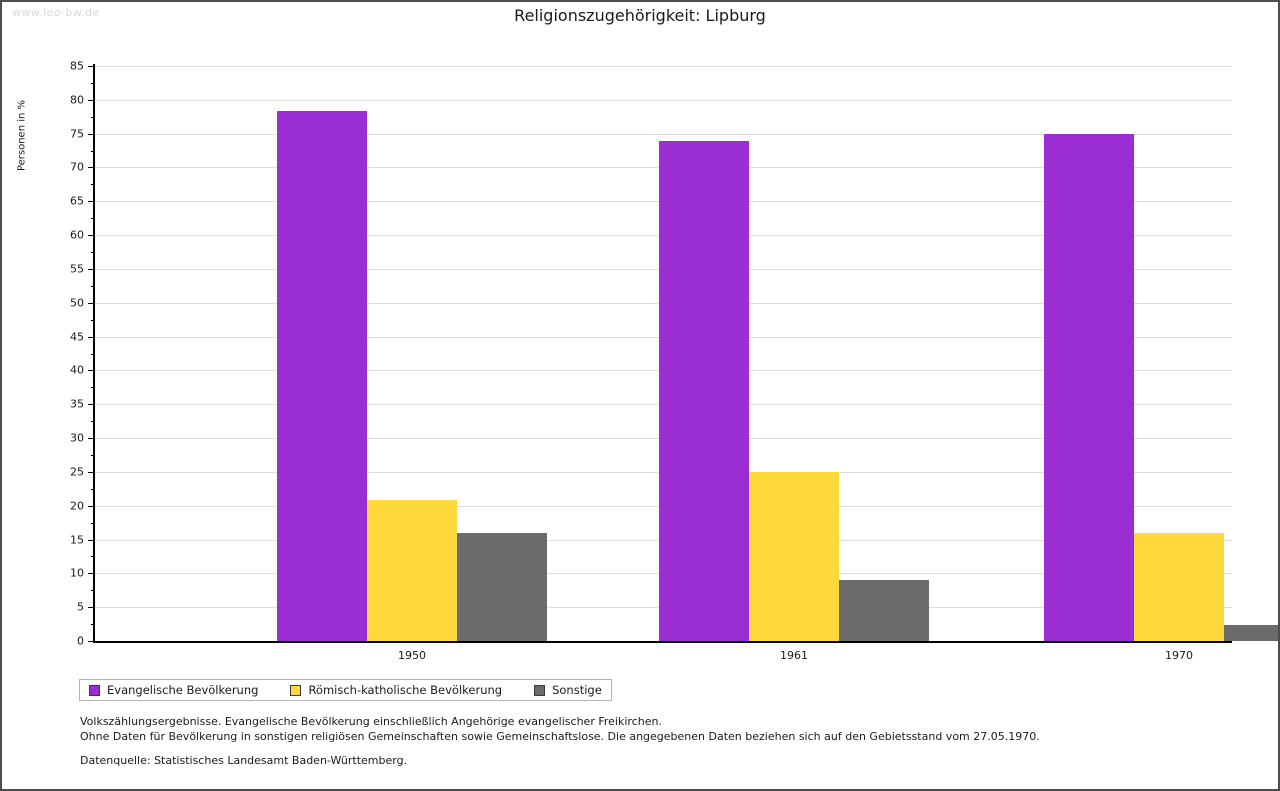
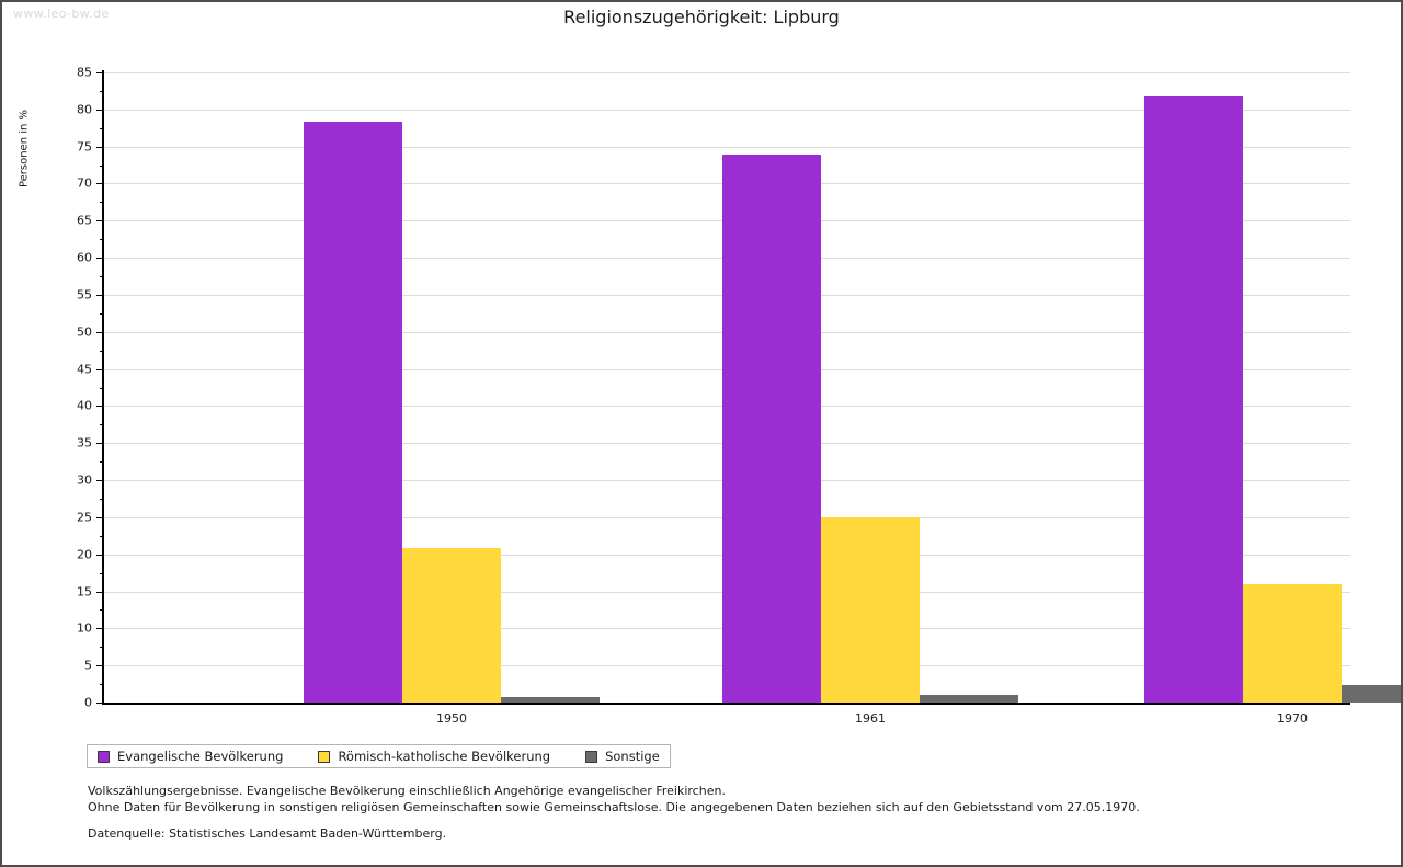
Sonstige/1950: 16 -> 1
Sonstige/1961: 9 -> 1
Evangelische Bevölkerung/1970: 75 -> 82
